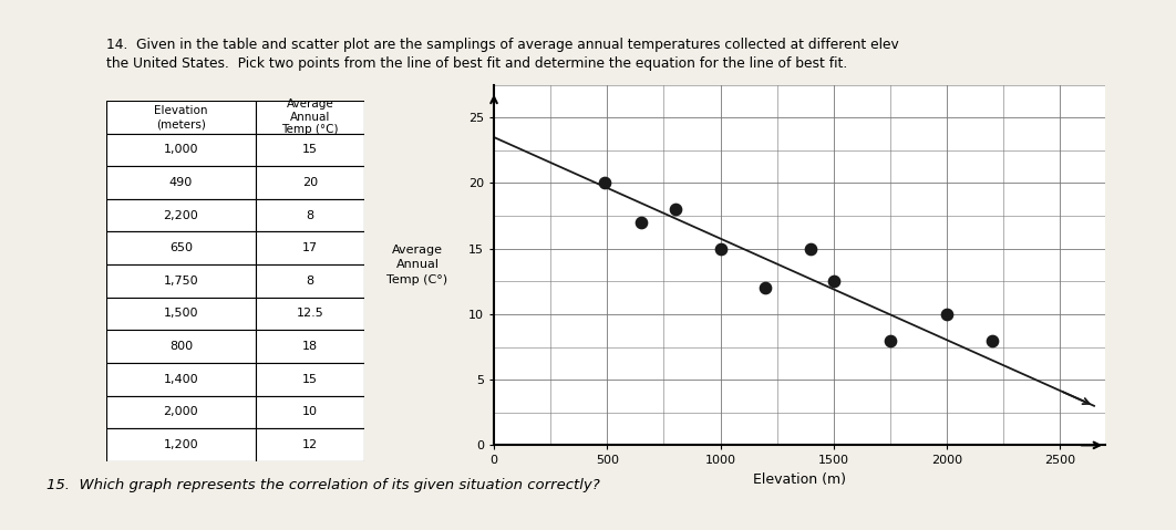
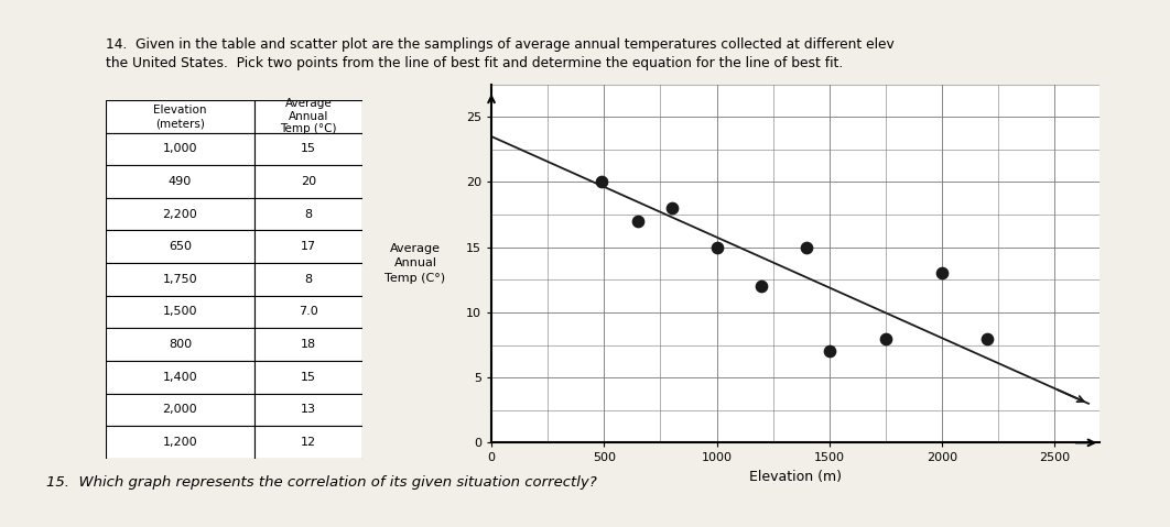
1500: 12.5 -> 7.0
2000: 10 -> 13
